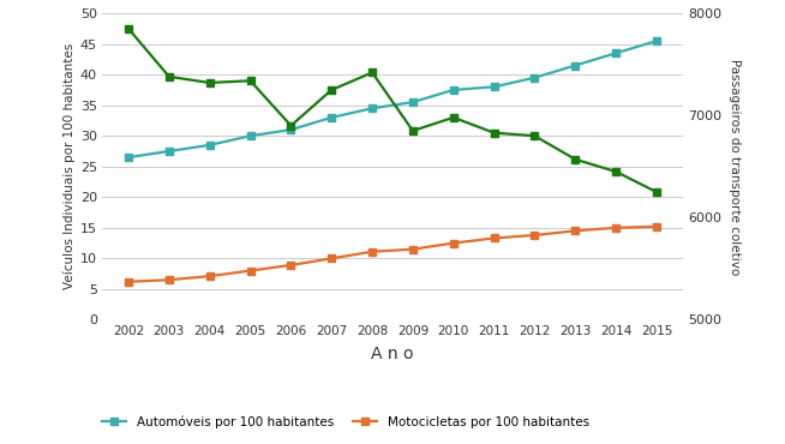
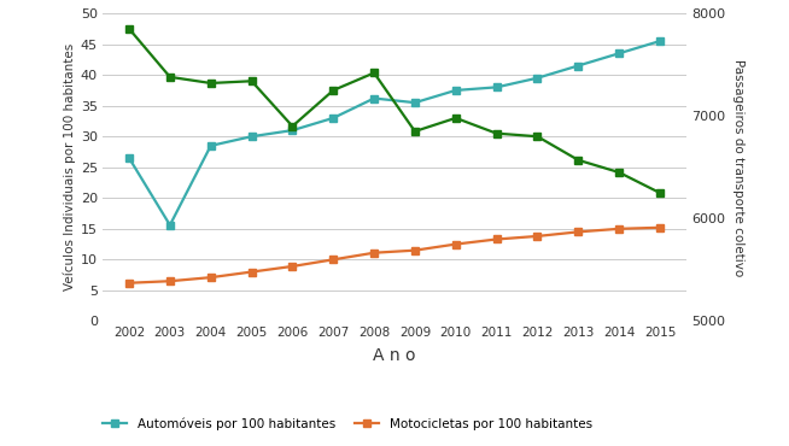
Automóveis por 100 habitantes/2003: 27.5 -> 15.6
Automóveis por 100 habitantes/2008: 34.5 -> 36.2
